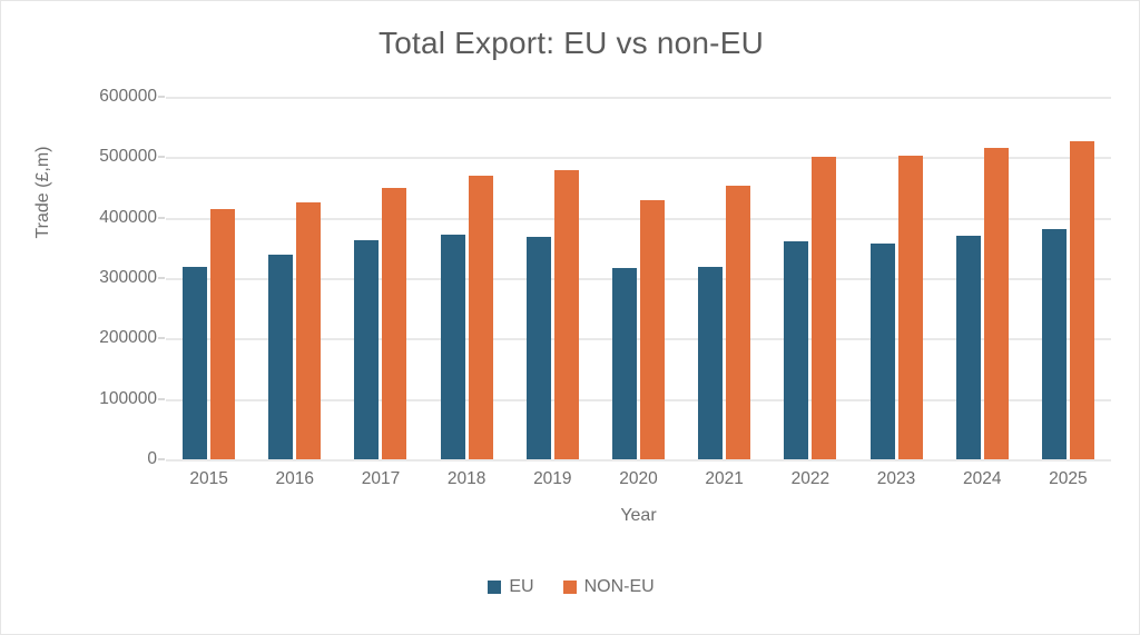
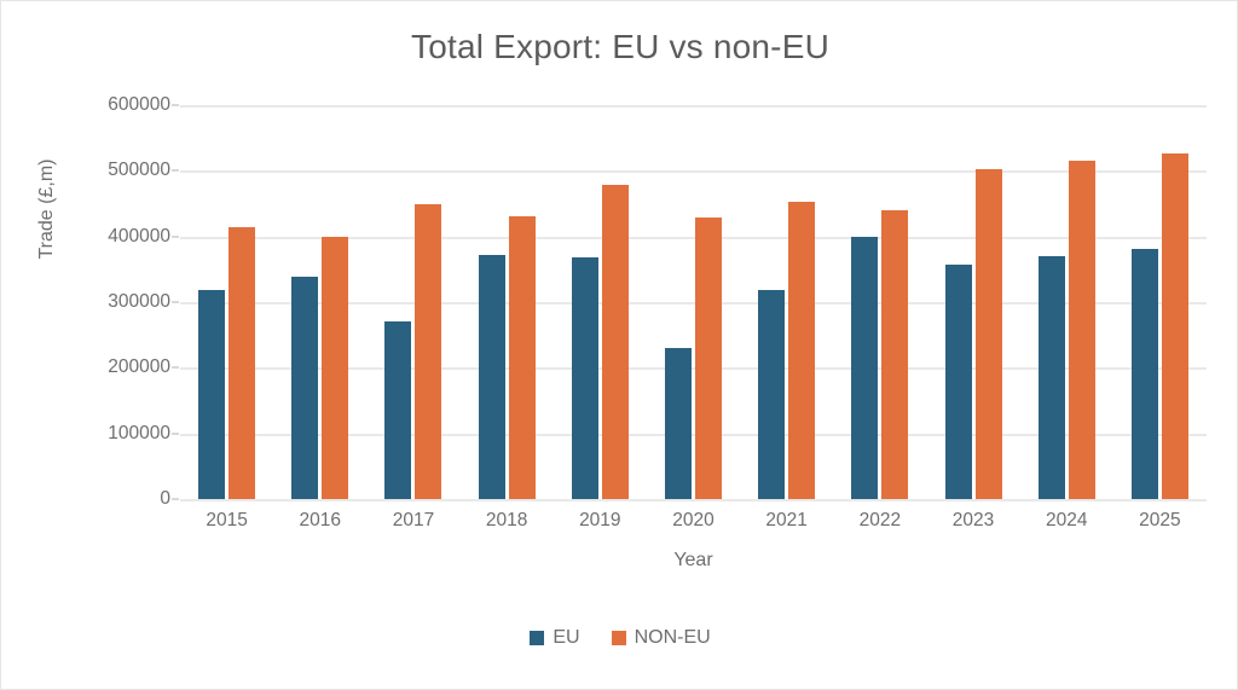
NON-EU/2016: 420000 -> 400000
EU/2017: 360000 -> 270000
NON-EU/2018: 470000 -> 430000
EU/2020: 320000 -> 230000
EU/2022: 360000 -> 400000
NON-EU/2022: 500000 -> 440000
